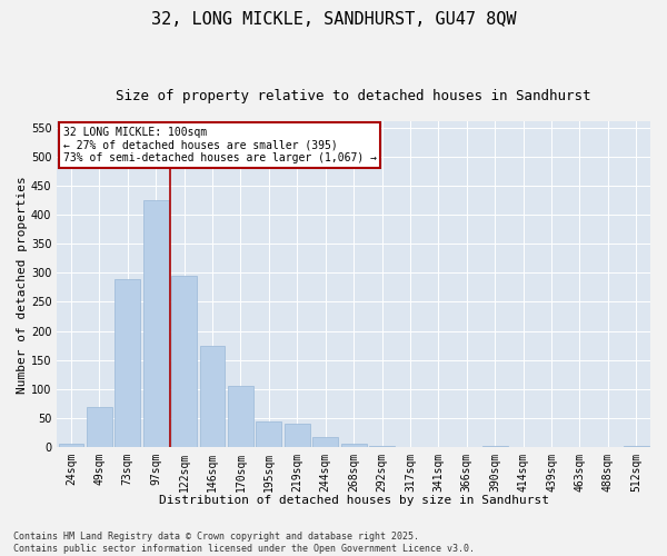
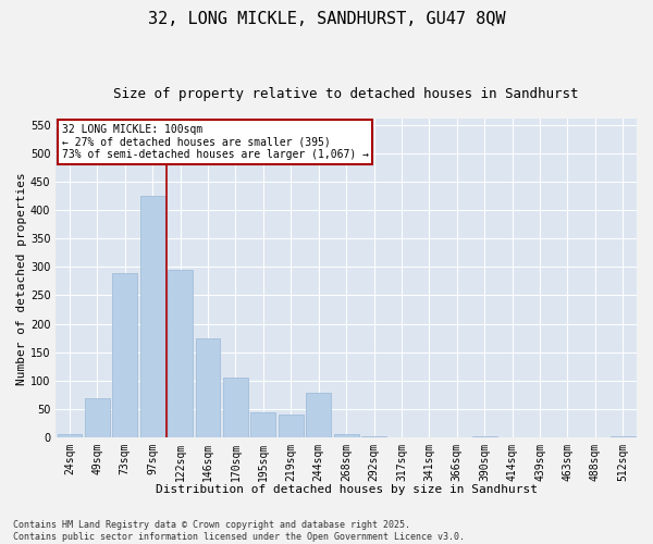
244sqm: 18 -> 78
